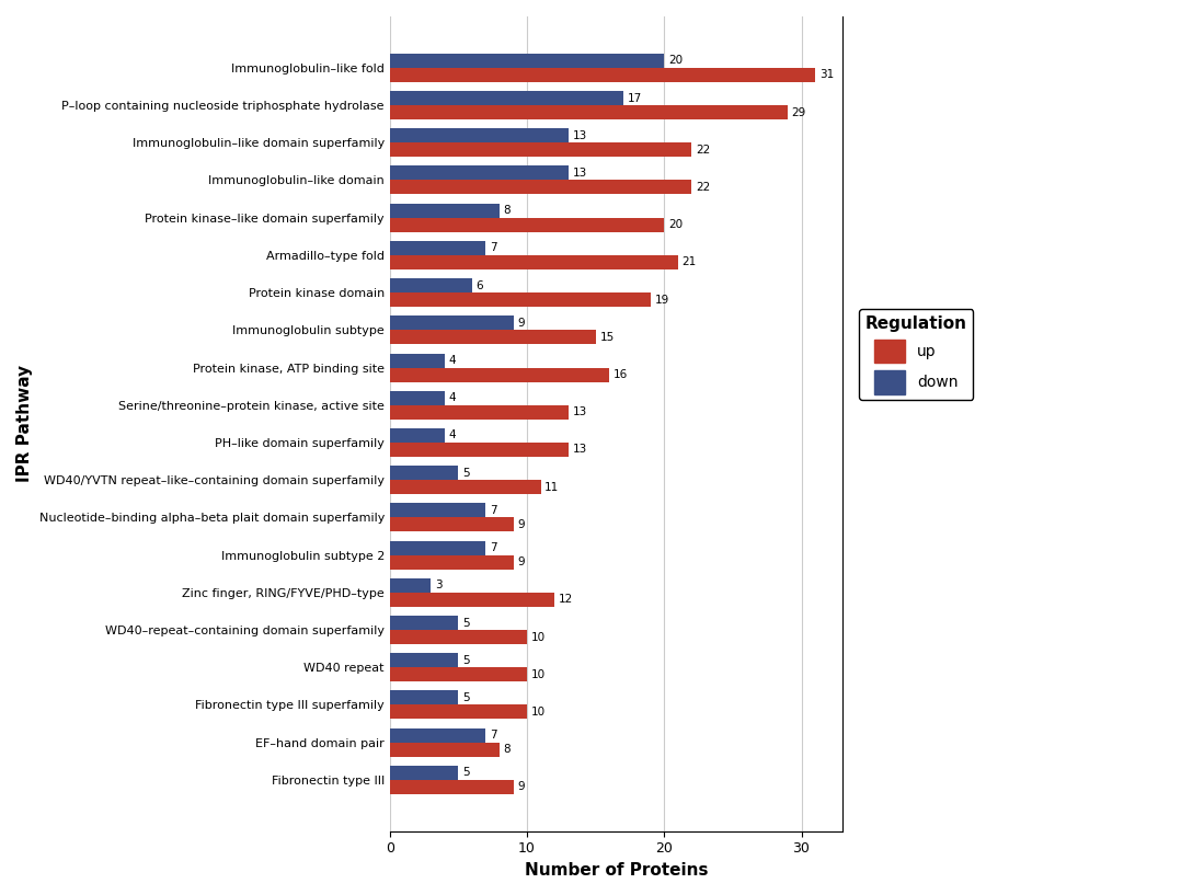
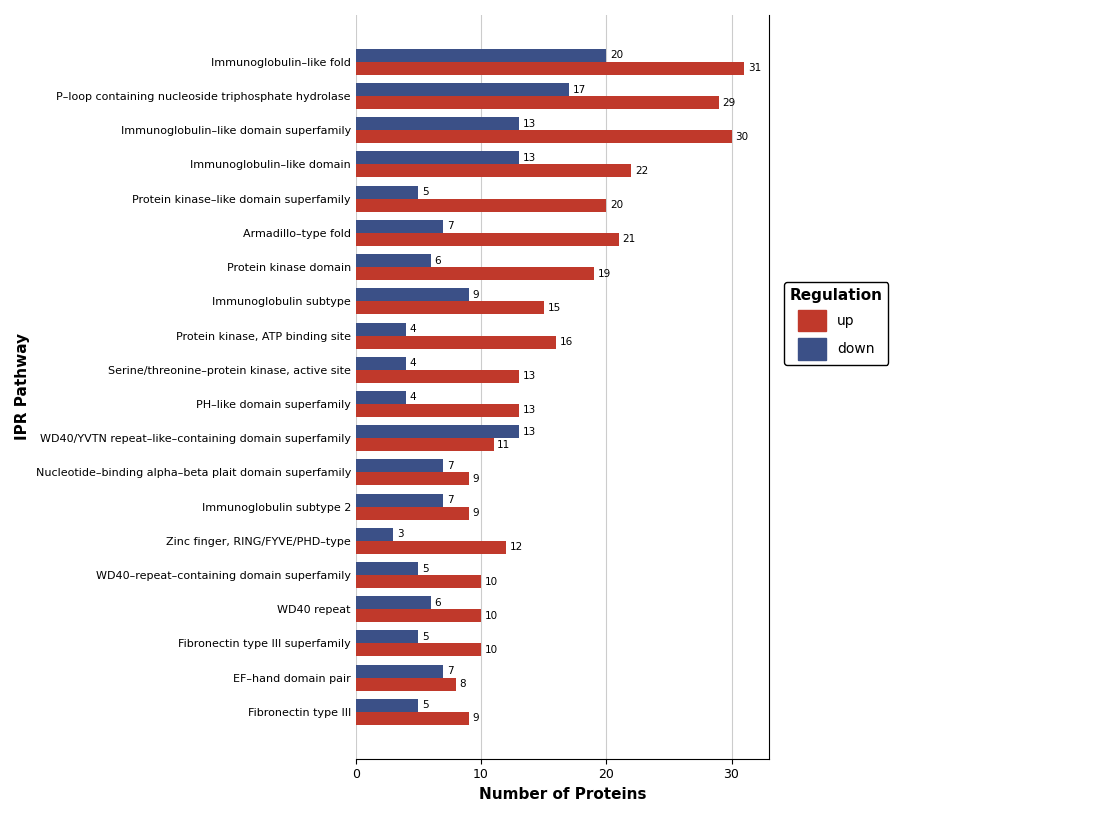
up/Immunoglobulin–like domain superfamily: 22 -> 30
down/Protein kinase–like domain superfamily: 8 -> 5
down/WD40/YVTN repeat–like–containing domain superfamily: 5 -> 13
down/WD40 repeat: 5 -> 6
